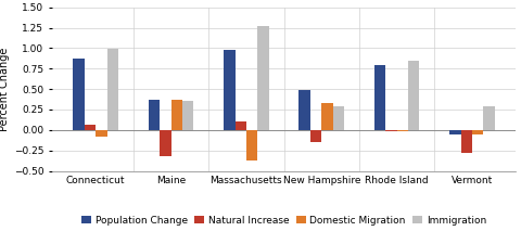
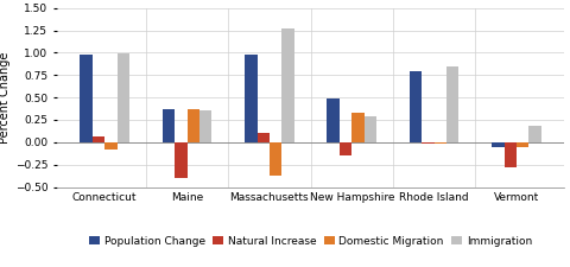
Population Change/Connecticut: 0.87 -> 0.98
Natural Increase/Maine: -0.32 -> -0.40
Immigration/Vermont: 0.29 -> 0.18
